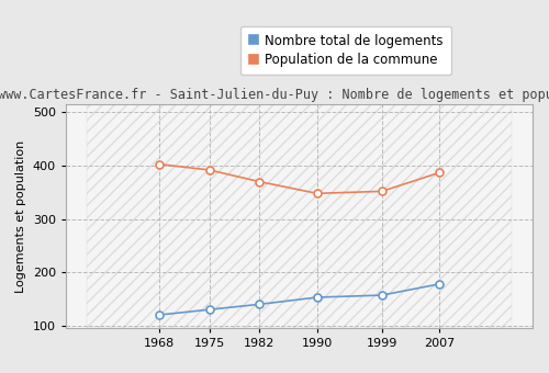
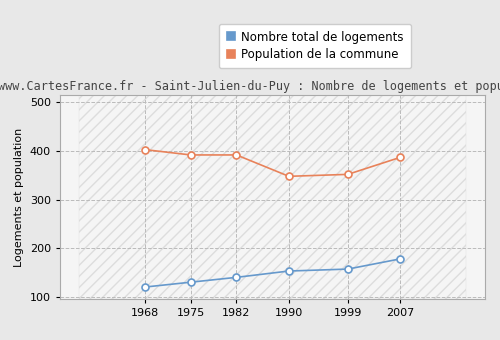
Population de la commune/1982: 370 -> 392
